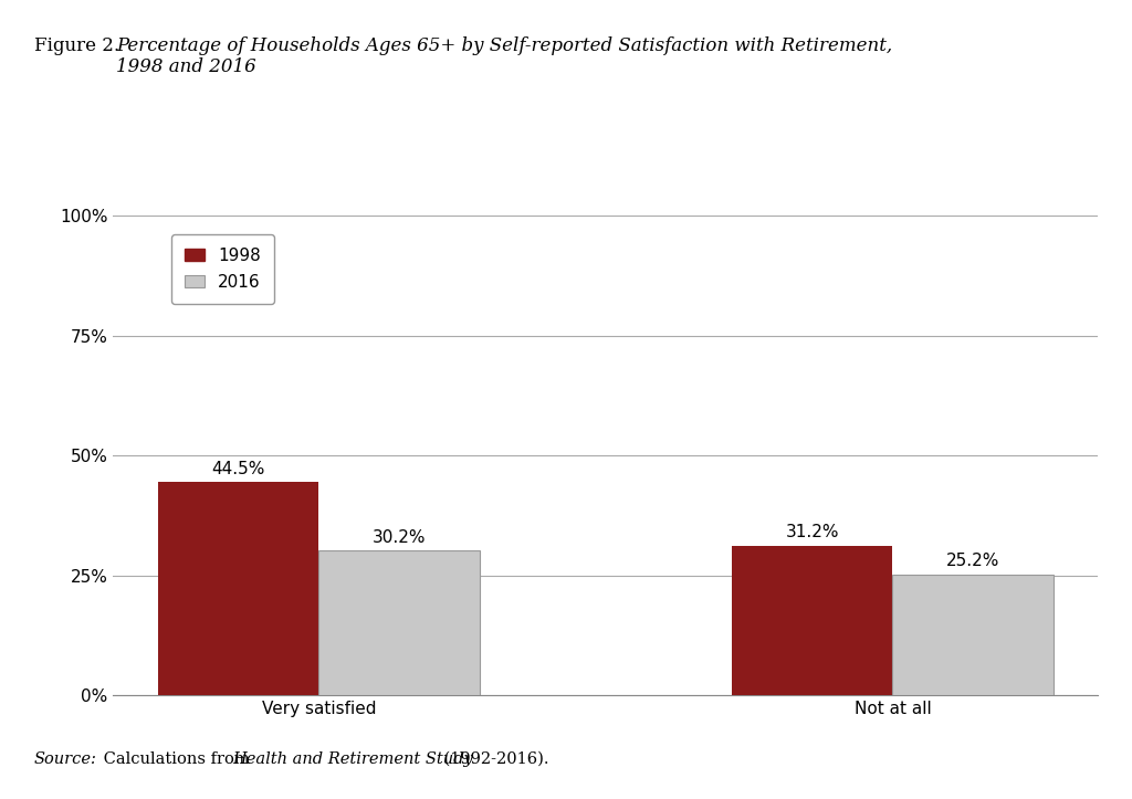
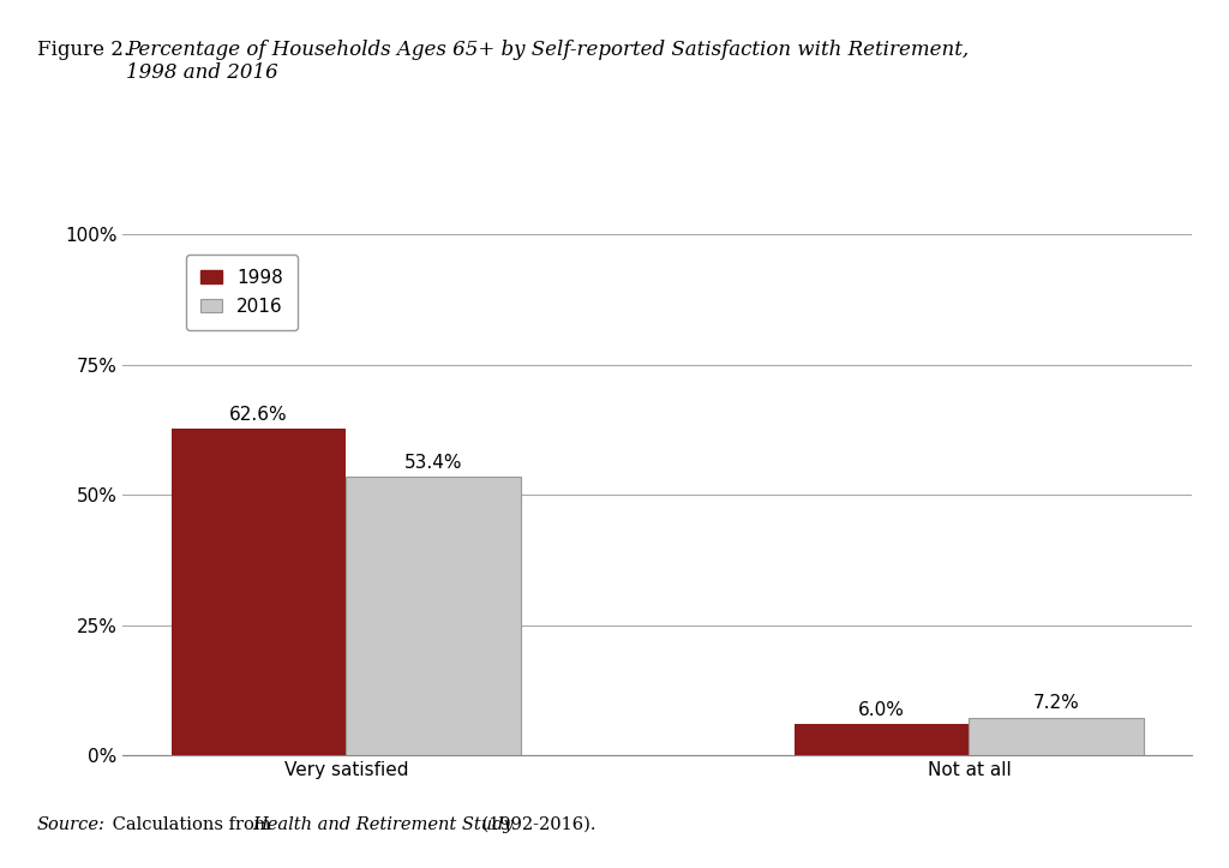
1998/Very satisfied: 44.5% -> 62.6%
2016/Very satisfied: 30.2% -> 53.4%
1998/Not at all: 31.2% -> 6.0%
2016/Not at all: 25.2% -> 7.2%
